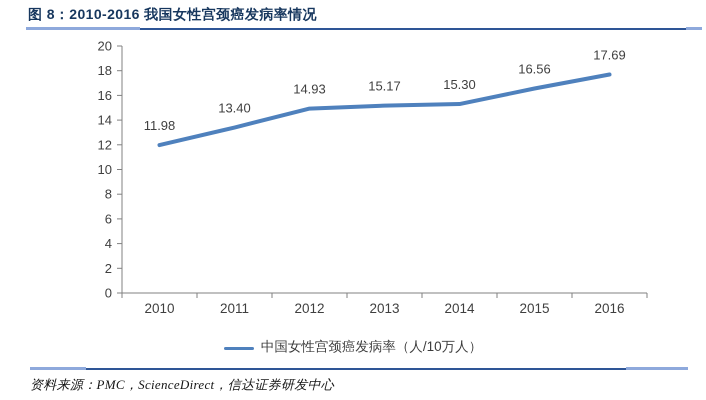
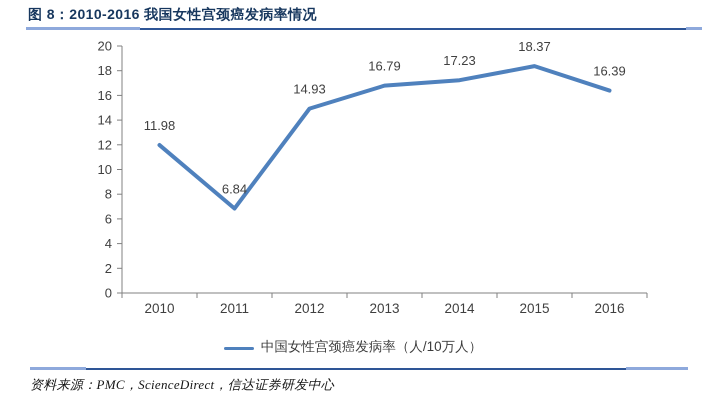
2011: 13.40 -> 6.84
2013: 15.17 -> 16.79
2014: 15.30 -> 17.23
2015: 16.56 -> 18.37
2016: 17.69 -> 16.39
